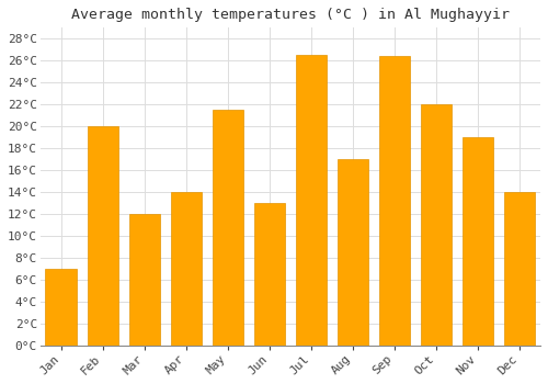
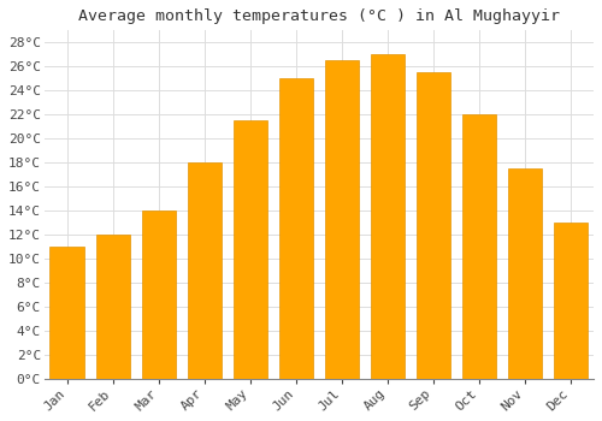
Jan: 7.0°C -> 11.0°C
Feb: 20.0°C -> 12.0°C
Mar: 12.0°C -> 14.0°C
Apr: 14.0°C -> 18.0°C
Jun: 13.0°C -> 25.0°C
Aug: 17.0°C -> 27.0°C
Sep: 26.4°C -> 25.5°C
Nov: 19.0°C -> 17.5°C
Dec: 14.0°C -> 13.0°C
